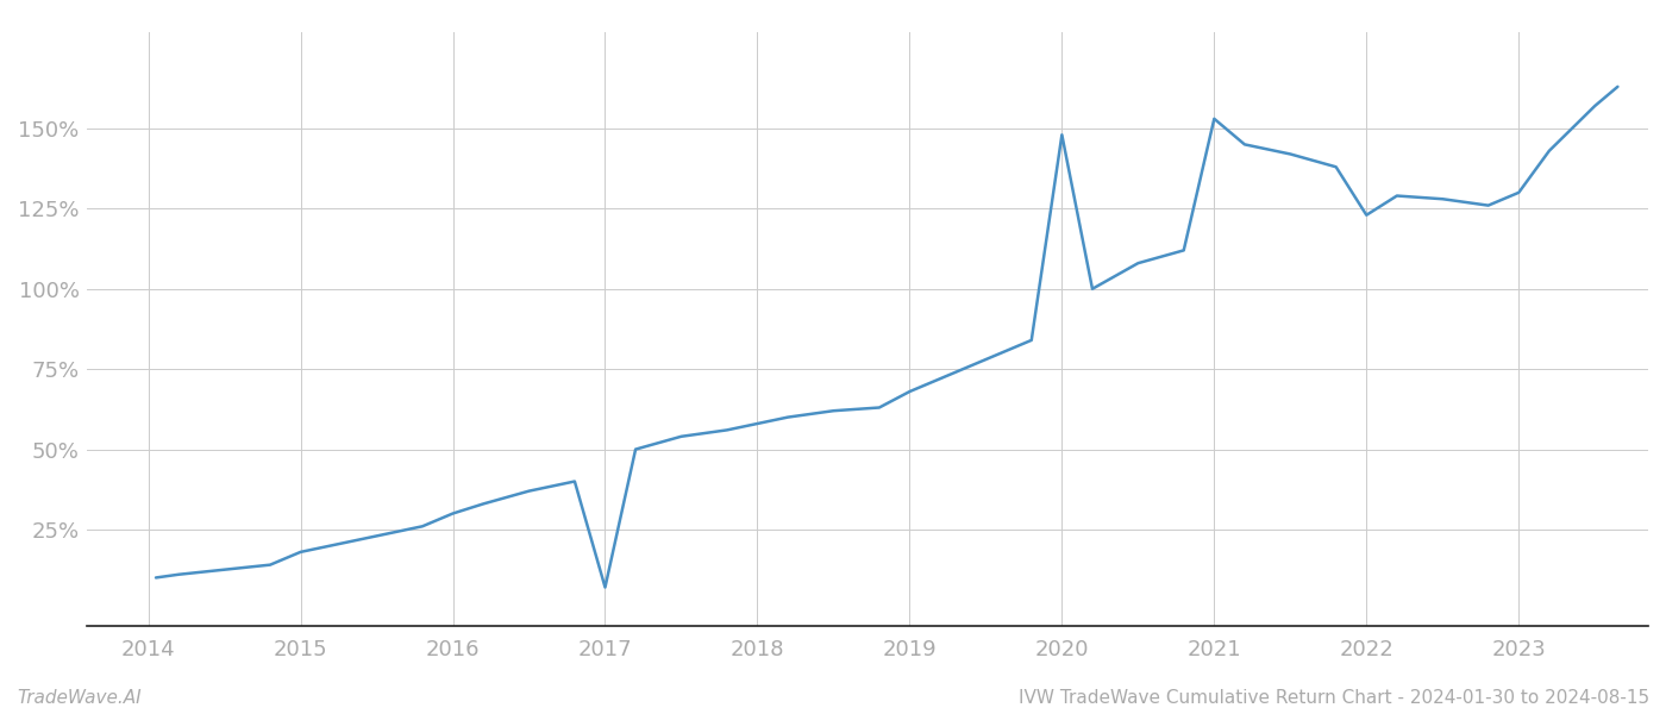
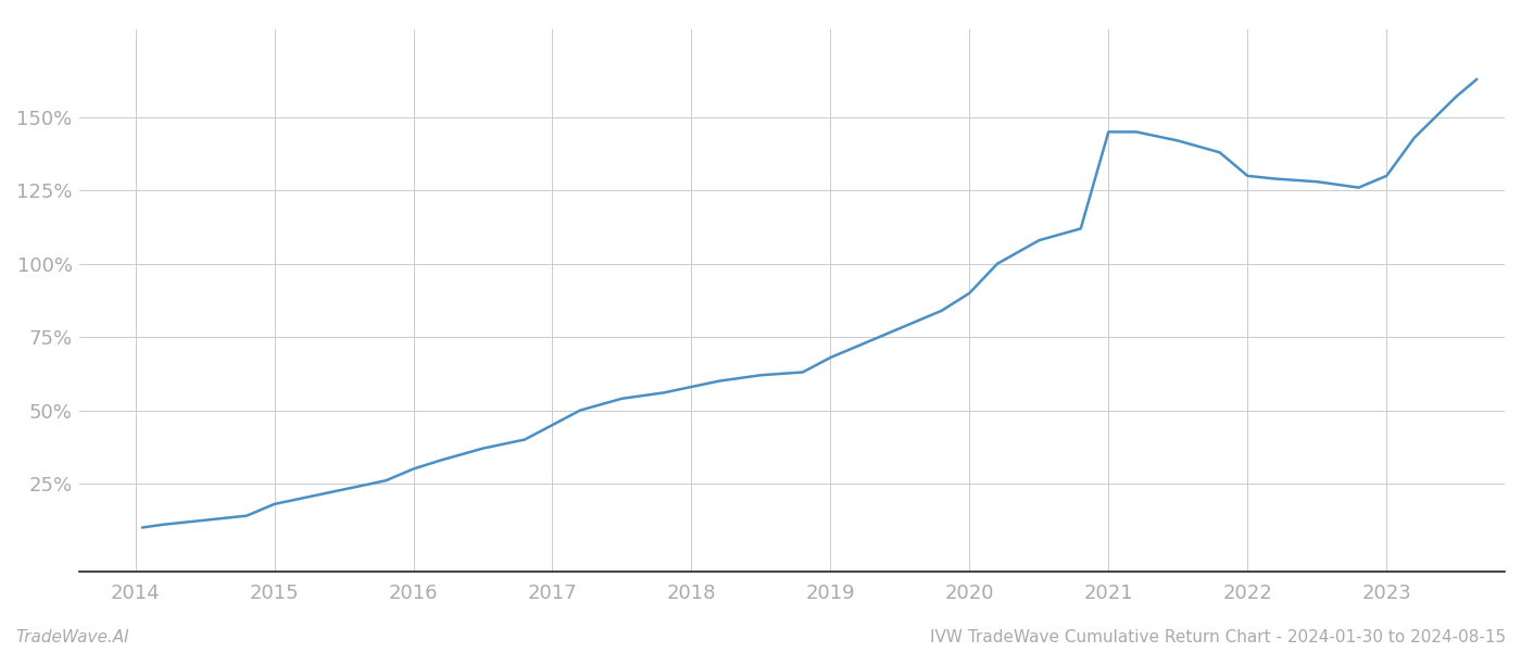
2017: 7% -> 45%
2020: 148% -> 90%
2021: 153% -> 145%
2022: 123% -> 130%
